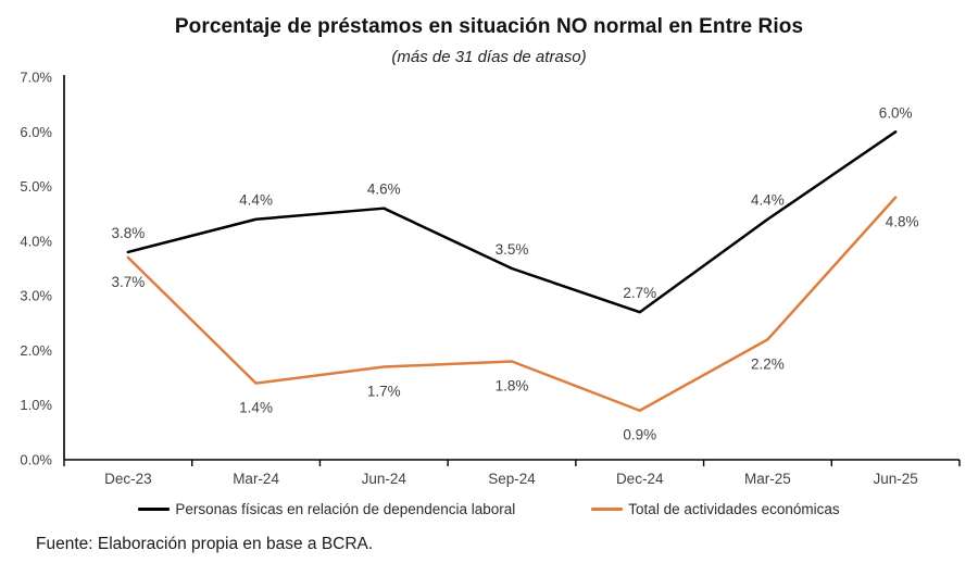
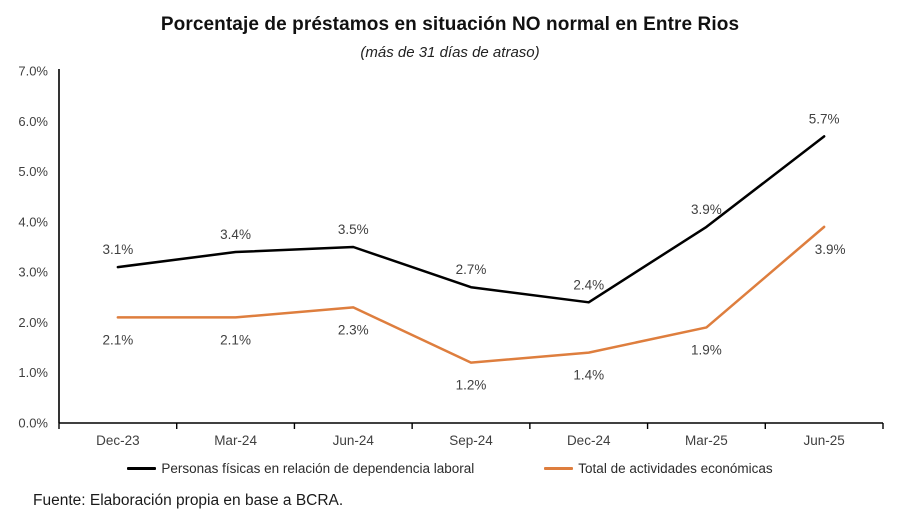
Personas físicas en relación de dependencia laboral/Dec-23: 3.8% -> 3.1%
Total de actividades económicas/Dec-23: 3.7% -> 2.1%
Personas físicas en relación de dependencia laboral/Mar-24: 4.4% -> 3.4%
Total de actividades económicas/Mar-24: 1.4% -> 2.1%
Personas físicas en relación de dependencia laboral/Jun-24: 4.6% -> 3.5%
Total de actividades económicas/Jun-24: 1.7% -> 2.3%
Personas físicas en relación de dependencia laboral/Sep-24: 3.5% -> 2.7%
Total de actividades económicas/Sep-24: 1.8% -> 1.2%
Personas físicas en relación de dependencia laboral/Dec-24: 2.7% -> 2.4%
Total de actividades económicas/Dec-24: 0.9% -> 1.4%
Personas físicas en relación de dependencia laboral/Mar-25: 4.4% -> 3.9%
Total de actividades económicas/Mar-25: 2.2% -> 1.9%
Personas físicas en relación de dependencia laboral/Jun-25: 6.0% -> 5.7%
Total de actividades económicas/Jun-25: 4.8% -> 3.9%
